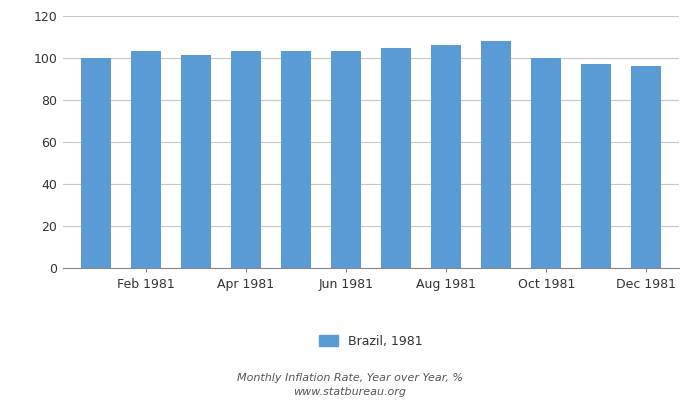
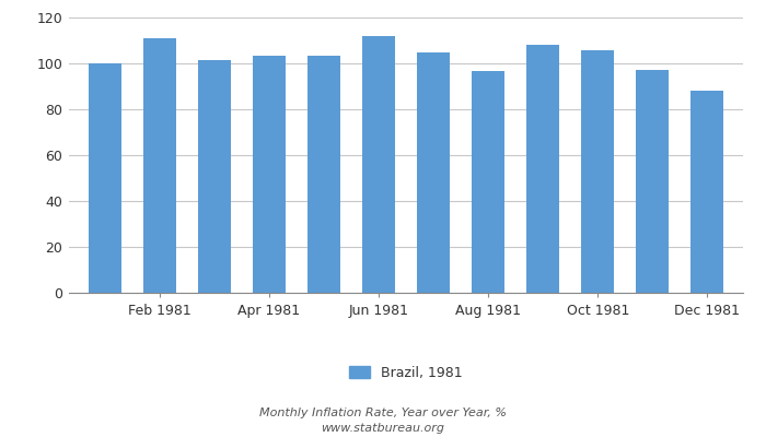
Feb 1981: 103.5 -> 111.0
Jun 1981: 103.3 -> 112.0
Aug 1981: 106.2 -> 96.5
Oct 1981: 100.0 -> 105.5
Dec 1981: 96.0 -> 88.0
